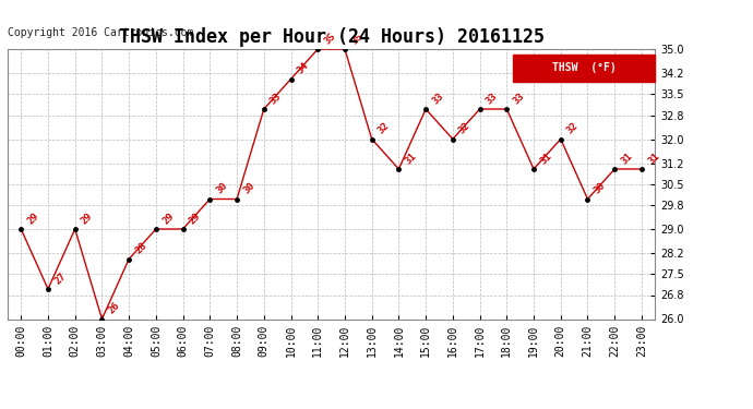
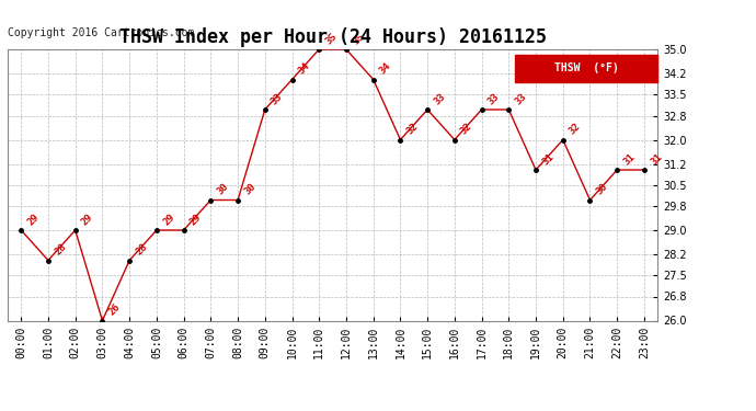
01:00: 27 -> 28
13:00: 32 -> 34
14:00: 31 -> 32
